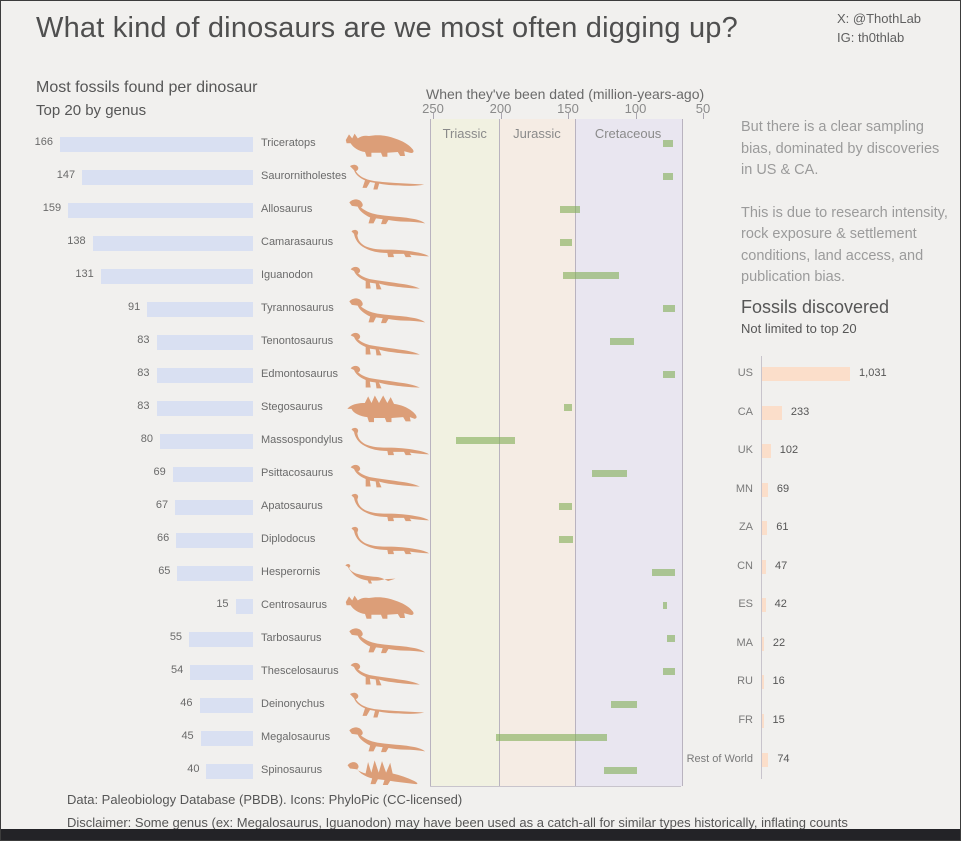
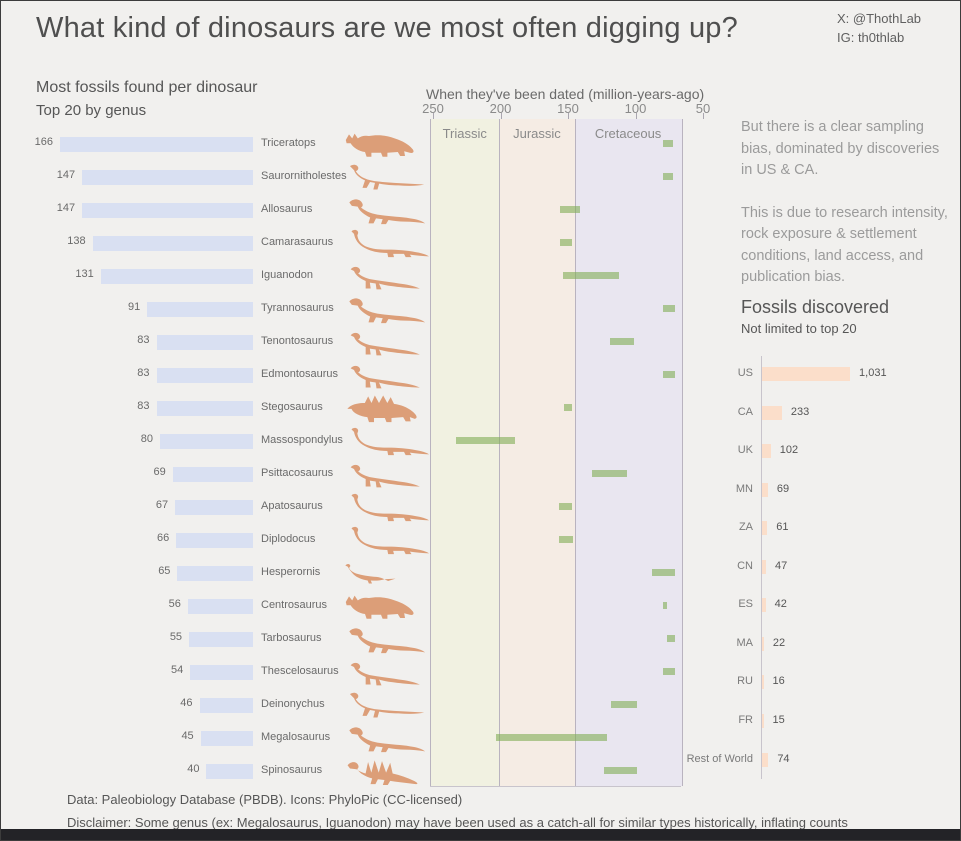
Most fossils found per dinosaur/Allosaurus: 159 -> 147
Most fossils found per dinosaur/Centrosaurus: 15 -> 56
